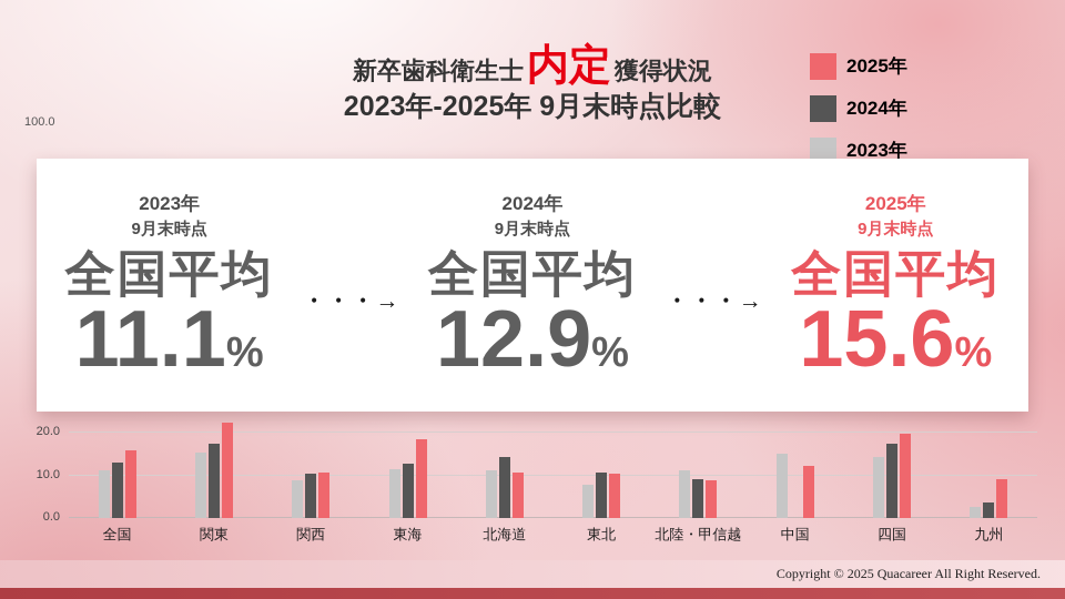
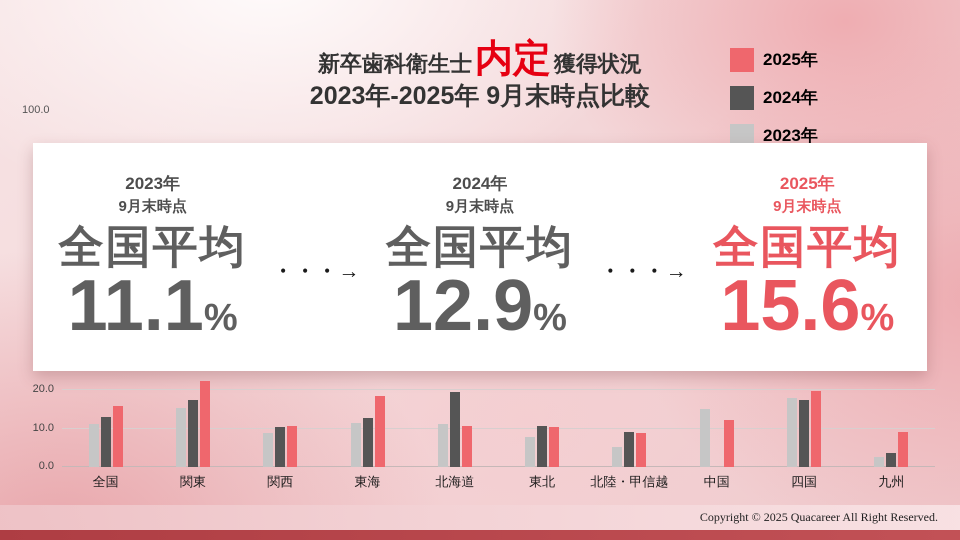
2024年/北海道: 14 -> 19
2023年/北陸・甲信越: 11 -> 5
2023年/四国: 14 -> 18
